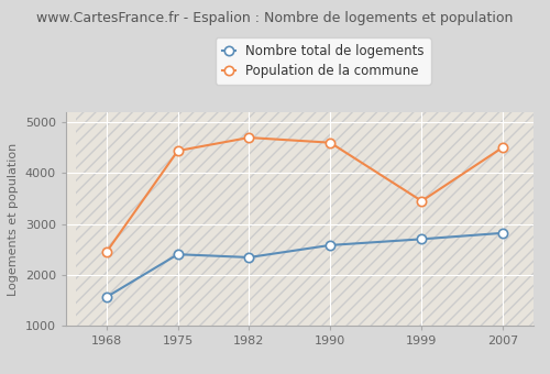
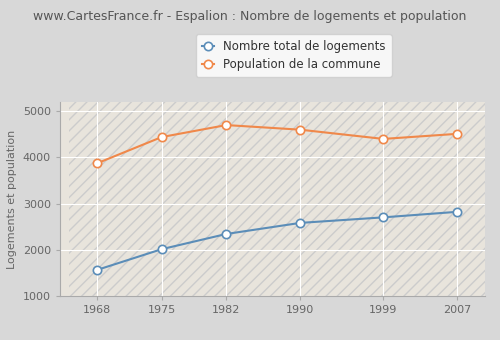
Population de la commune/1968: 2450 -> 3870
Nombre total de logements/1975: 2400 -> 2010
Population de la commune/1999: 3450 -> 4400
